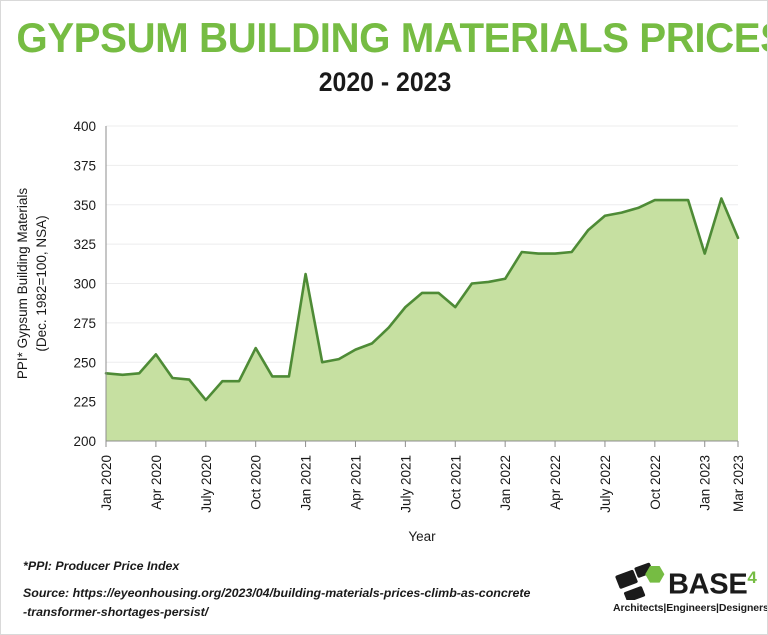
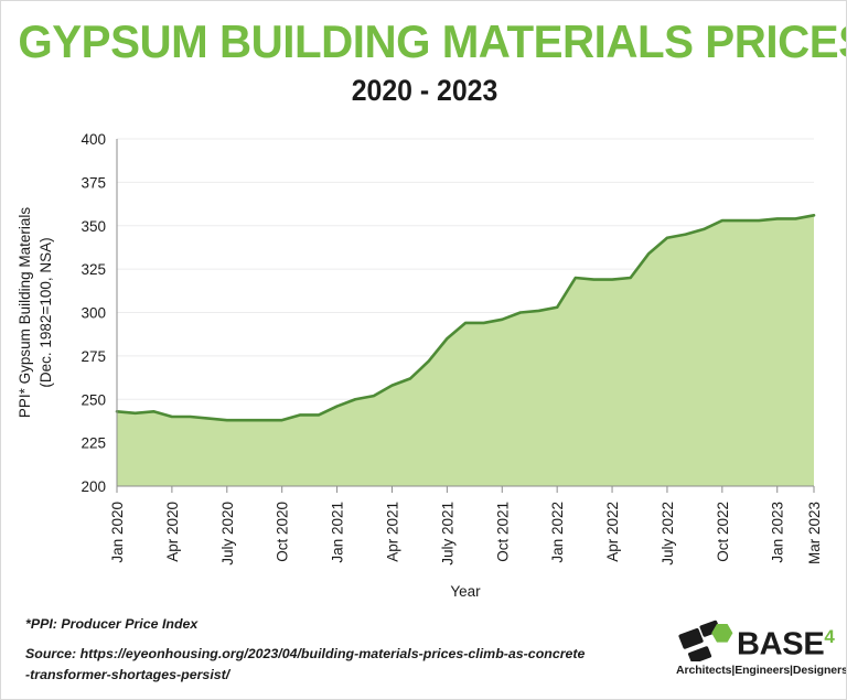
Apr 2020: 255 -> 240
July 2020: 226 -> 238
Oct 2020: 259 -> 238
Jan 2021: 306 -> 246
Oct 2021: 285 -> 296
Jan 2023: 319 -> 354
Mar 2023: 329 -> 356
